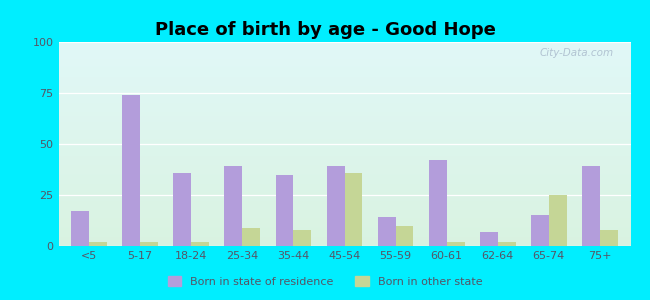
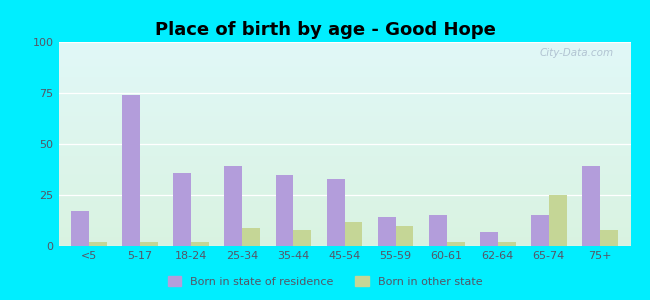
Born in state of residence/45-54: 39 -> 33
Born in other state/45-54: 36 -> 12
Born in state of residence/60-61: 42 -> 15
